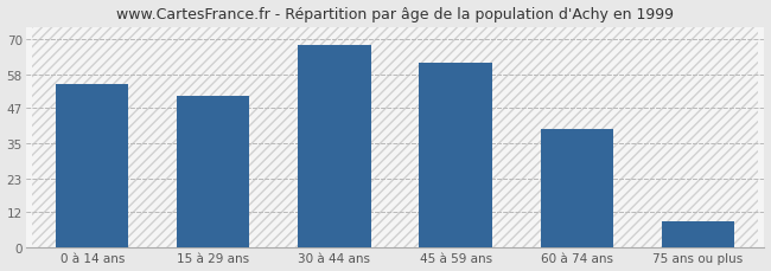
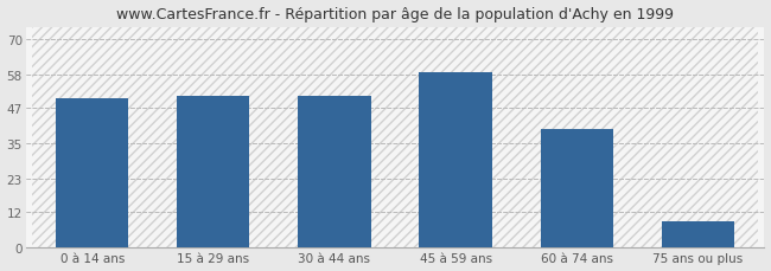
0 à 14 ans: 55 -> 50
30 à 44 ans: 68 -> 51
45 à 59 ans: 62 -> 59
